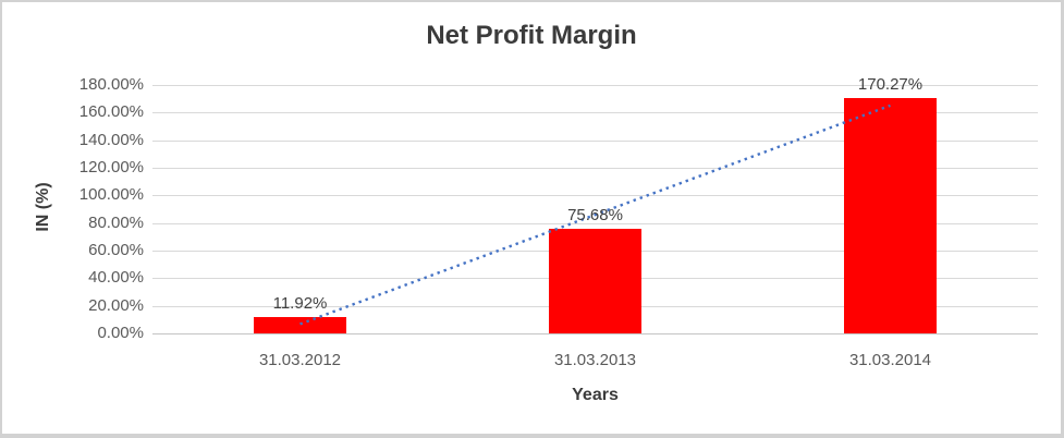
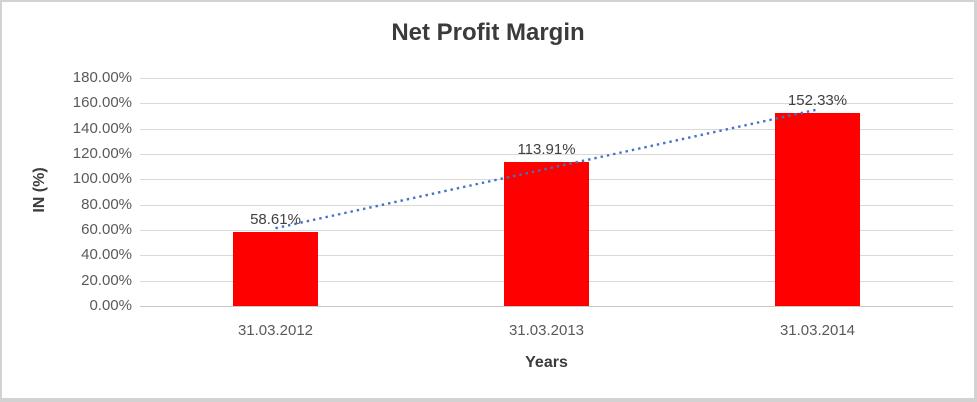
31.03.2012: 11.92% -> 58.61%
31.03.2013: 75.68% -> 113.91%
31.03.2014: 170.27% -> 152.33%
